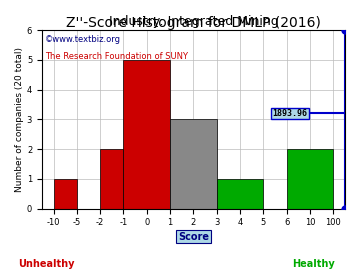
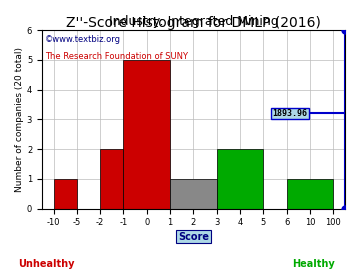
2: 3 -> 1
4: 1 -> 2
10: 2 -> 1
